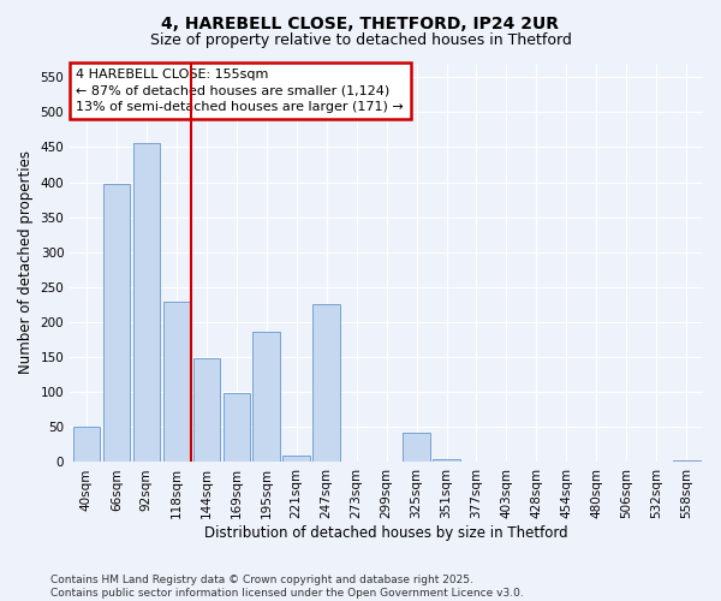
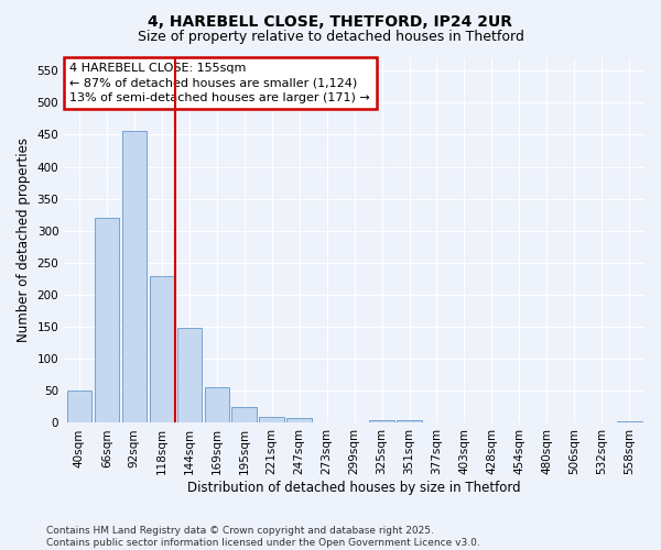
66sqm: 398 -> 320
169sqm: 98 -> 56
195sqm: 186 -> 25
247sqm: 226 -> 7
325sqm: 42 -> 5
